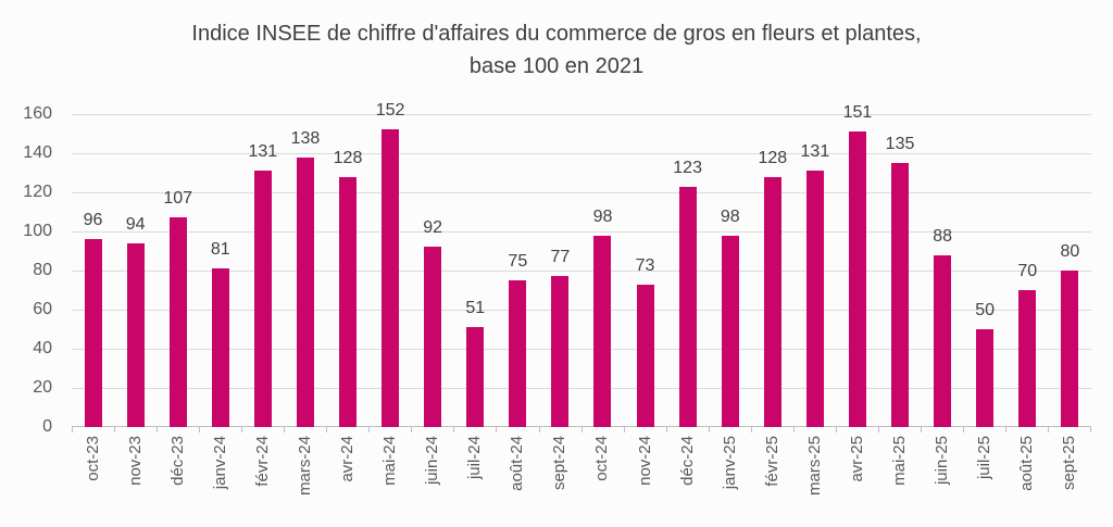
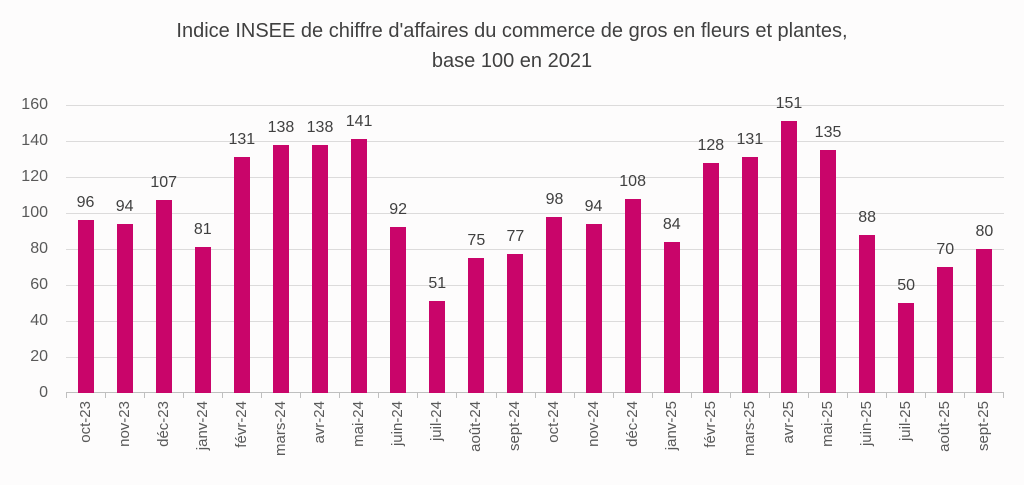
avr-24: 128 -> 138
mai-24: 152 -> 141
nov-24: 73 -> 94
déc-24: 123 -> 108
janv-25: 98 -> 84
